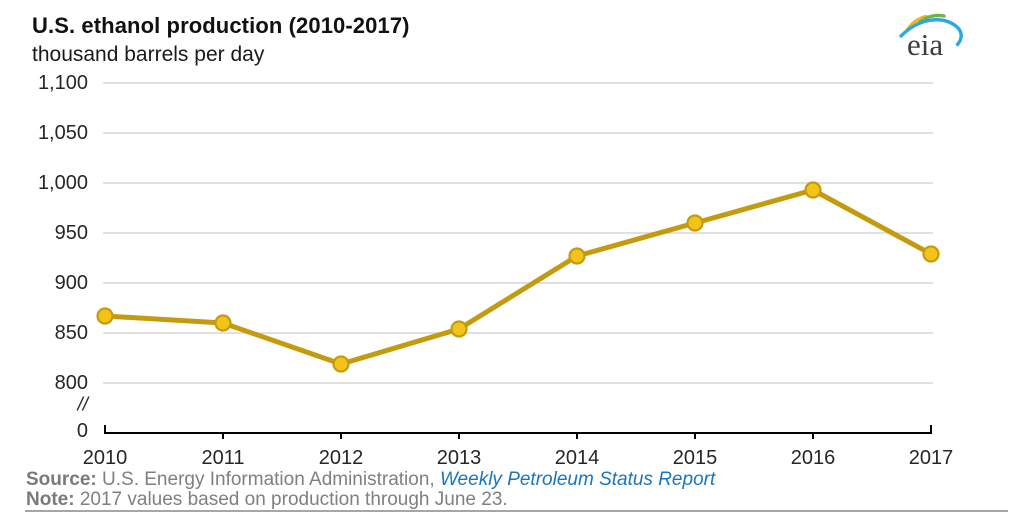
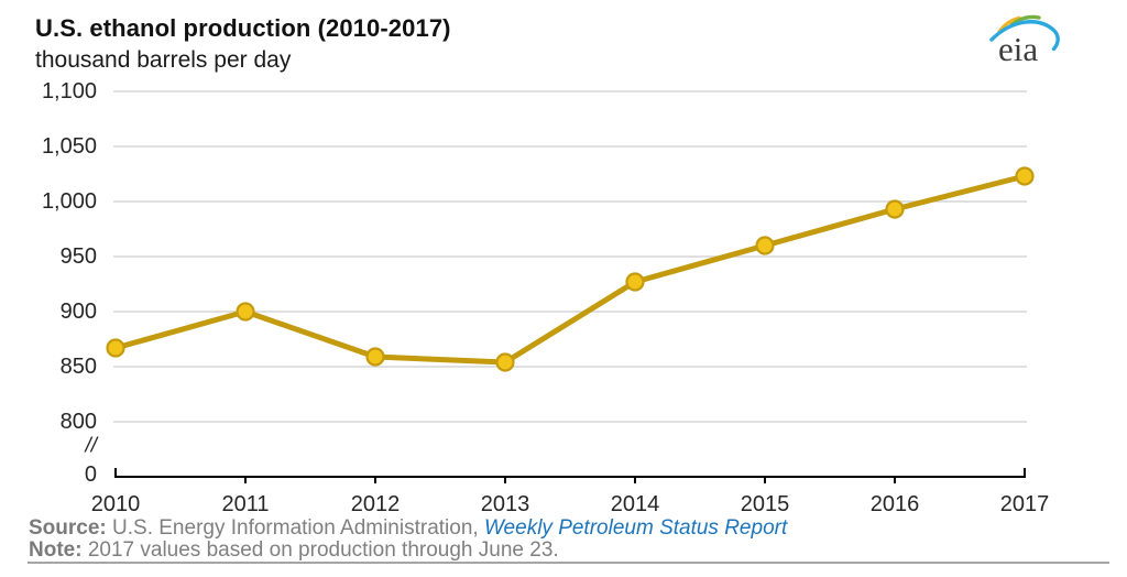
2011: 860 -> 900
2012: 819 -> 859
2017: 929 -> 1023
